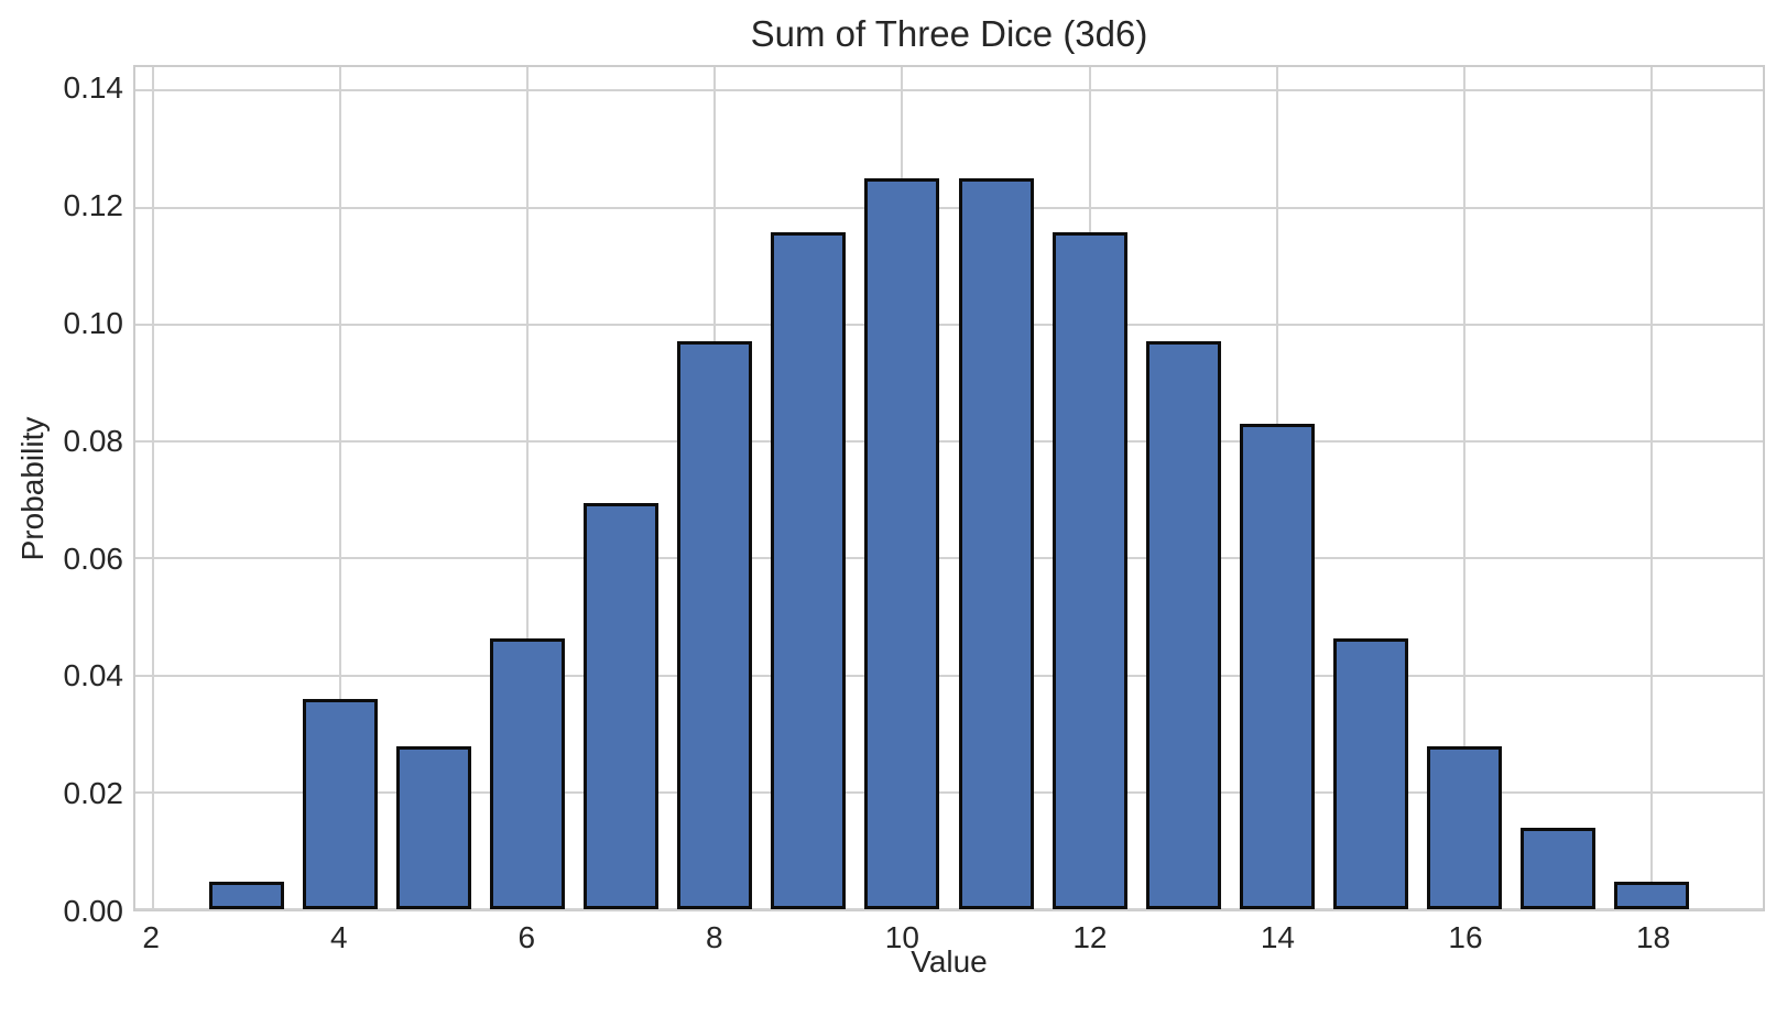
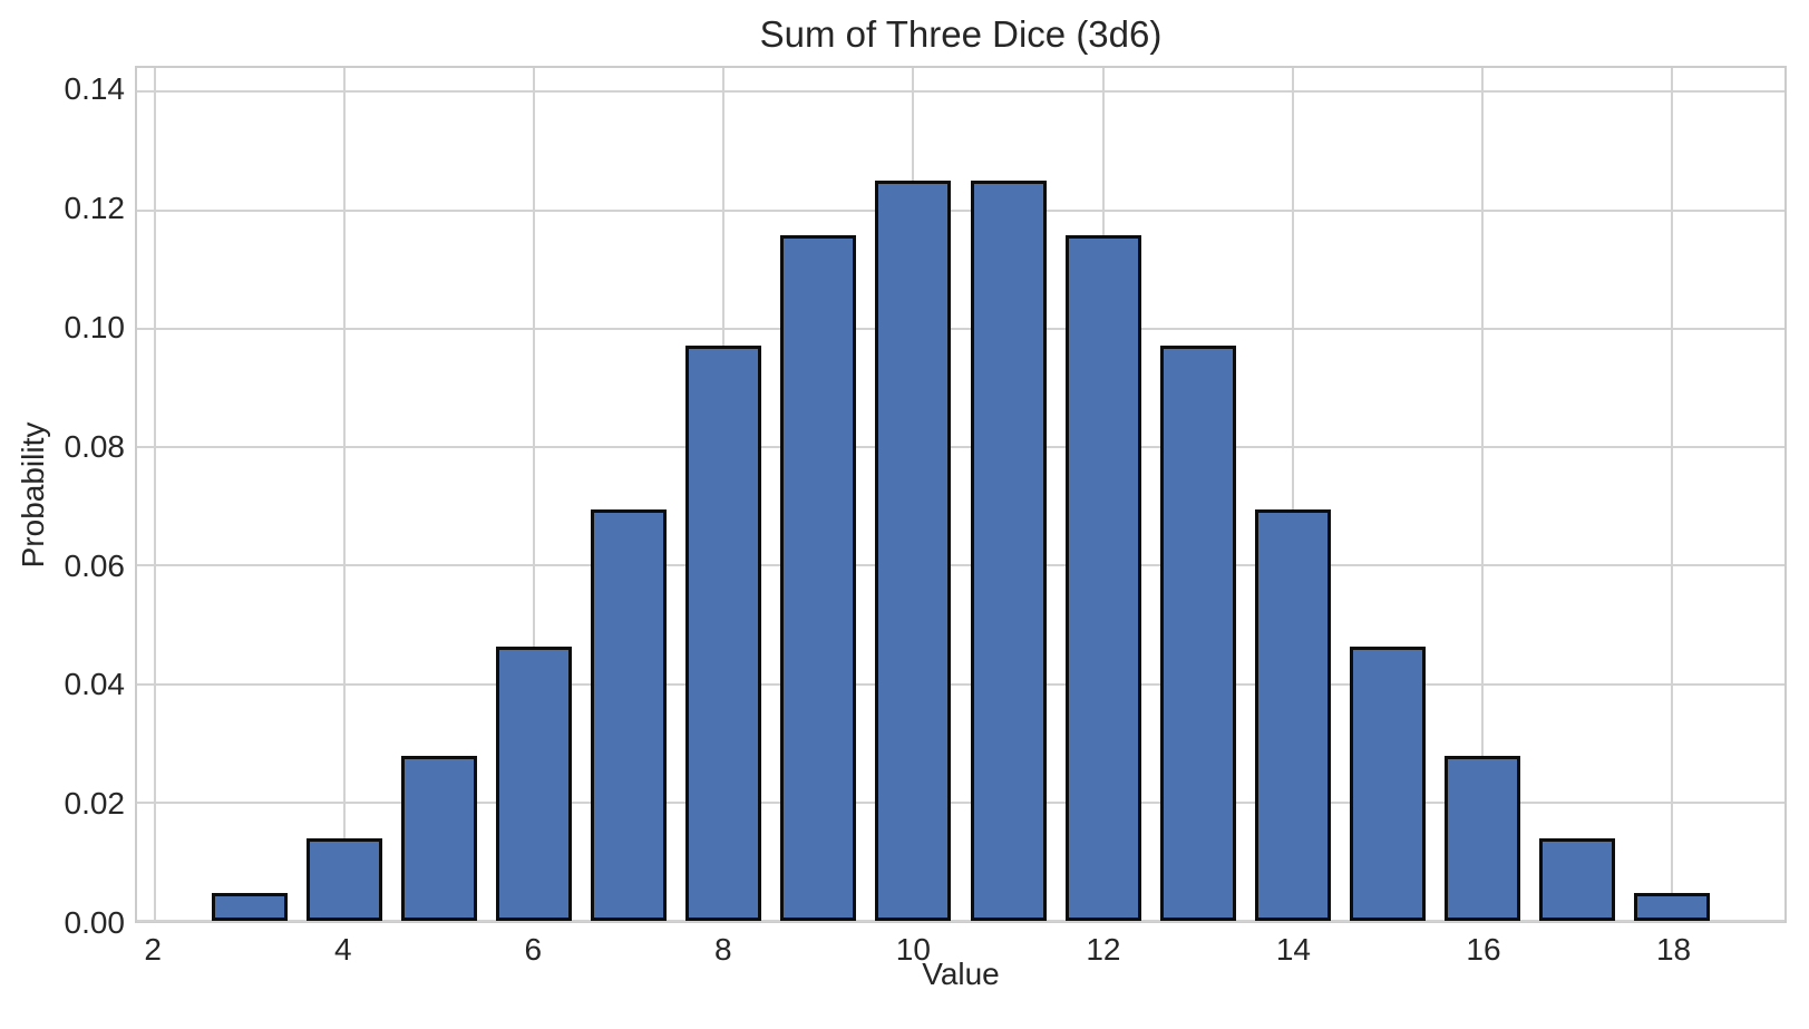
4: 0.036 -> 0.014
14: 0.083 -> 0.069
